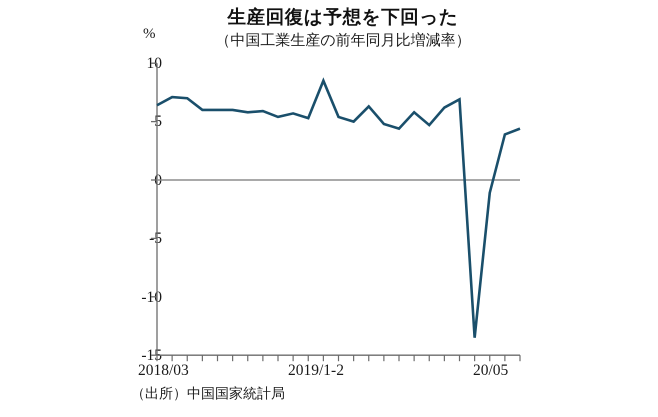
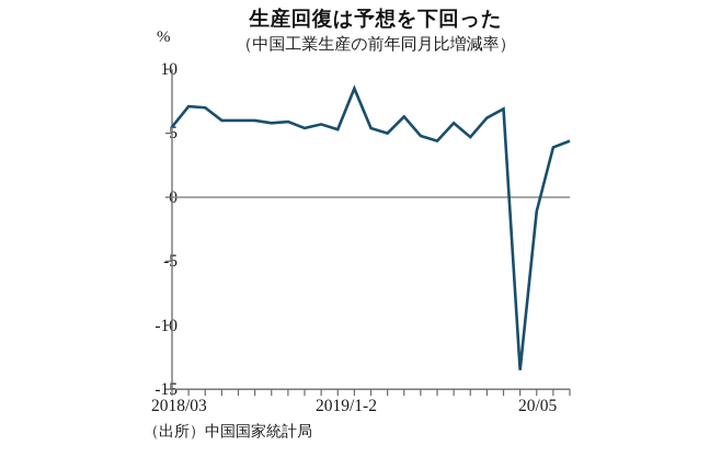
2018/03: 6.4 -> 5.5
